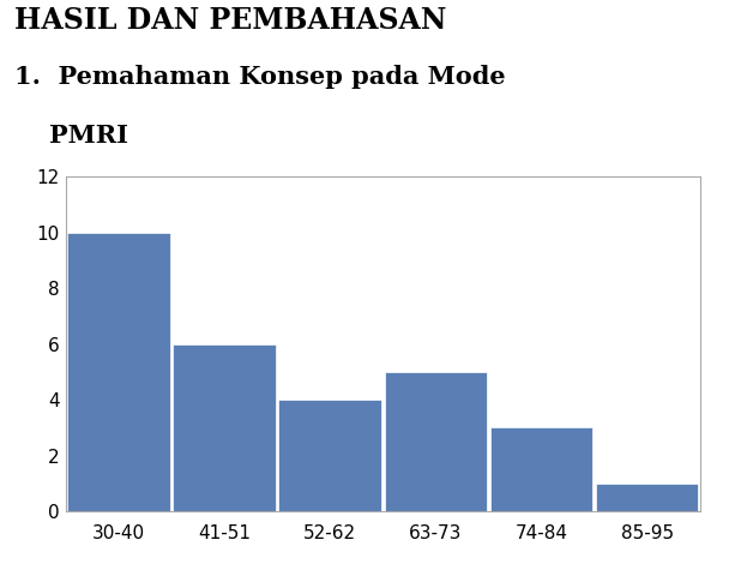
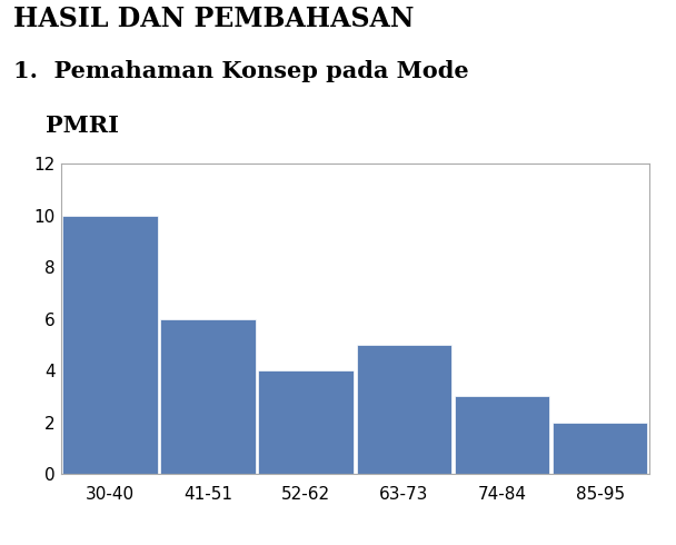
85-95: 1 -> 2
